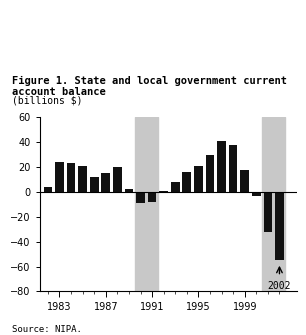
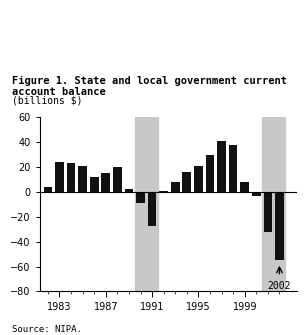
1991: -8 -> -27
1999: 18 -> 8
